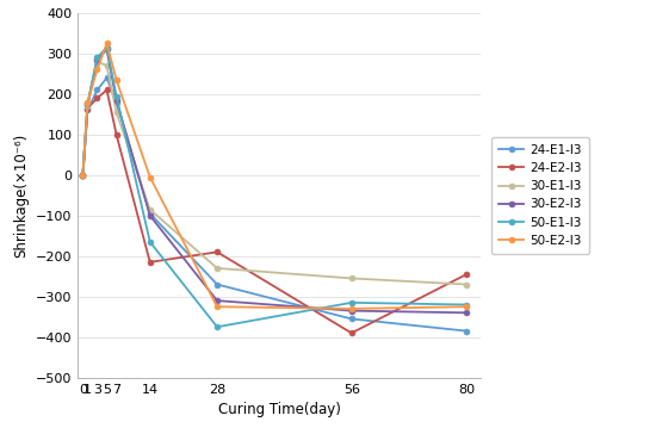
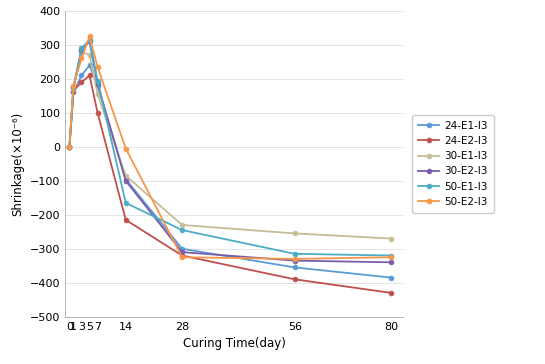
24-E1-I3/28: -270 -> -300
24-E2-I3/28: -190 -> -320
50-E1-I3/28: -375 -> -245
24-E2-I3/80: -245 -> -430
